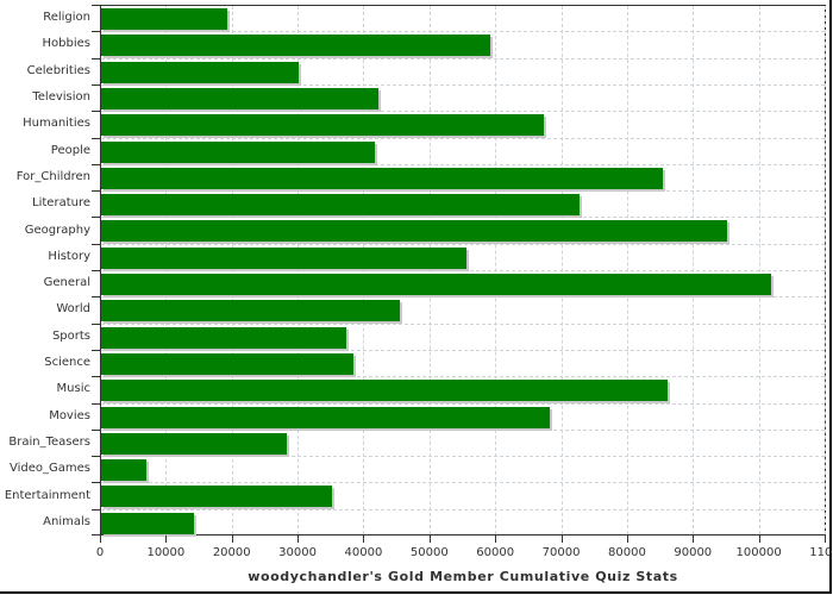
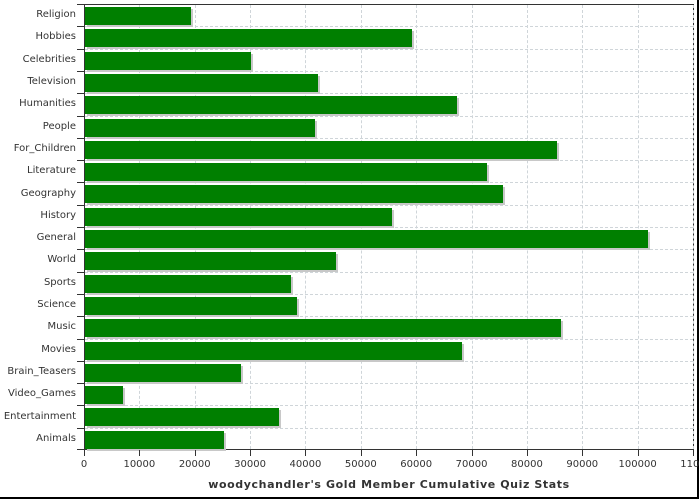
Geography: 95000 -> 76000
Animals: 14000 -> 25000
